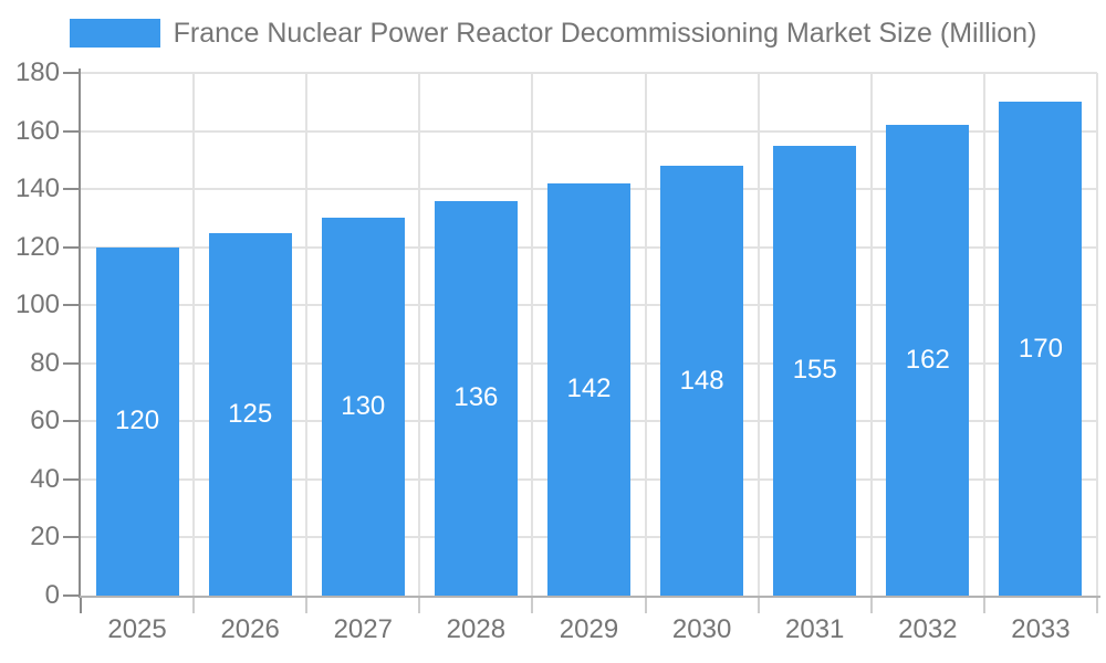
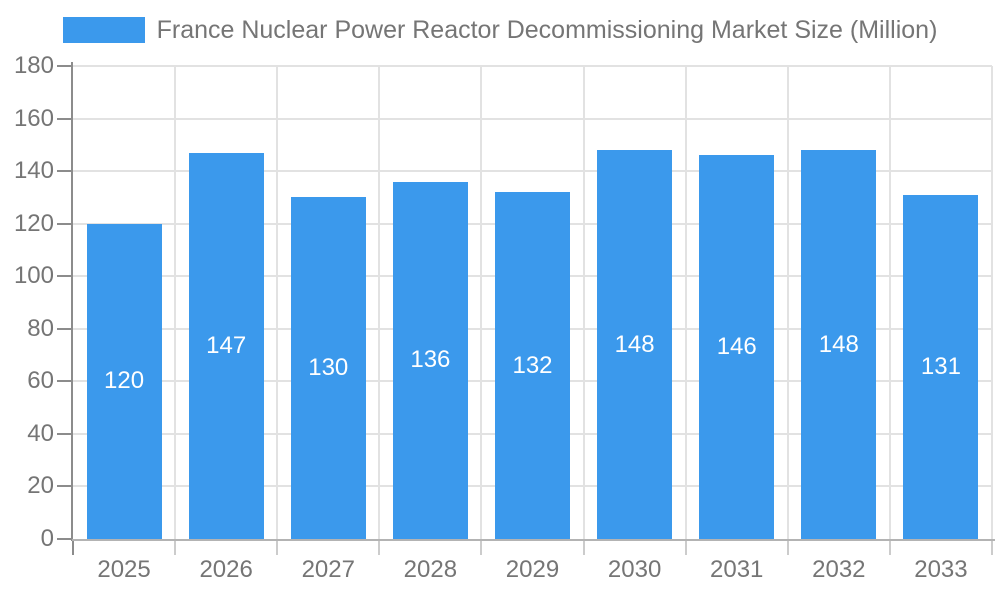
2026: 125 -> 147
2029: 142 -> 132
2031: 155 -> 146
2032: 162 -> 148
2033: 170 -> 131
